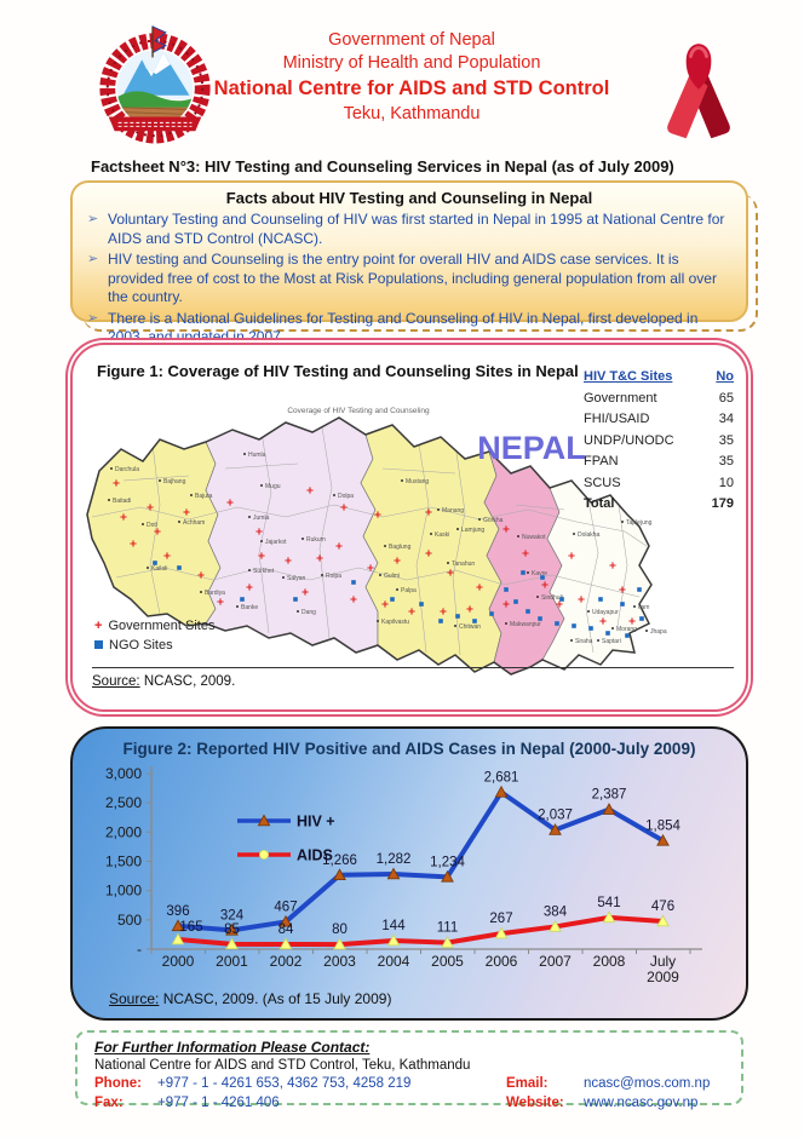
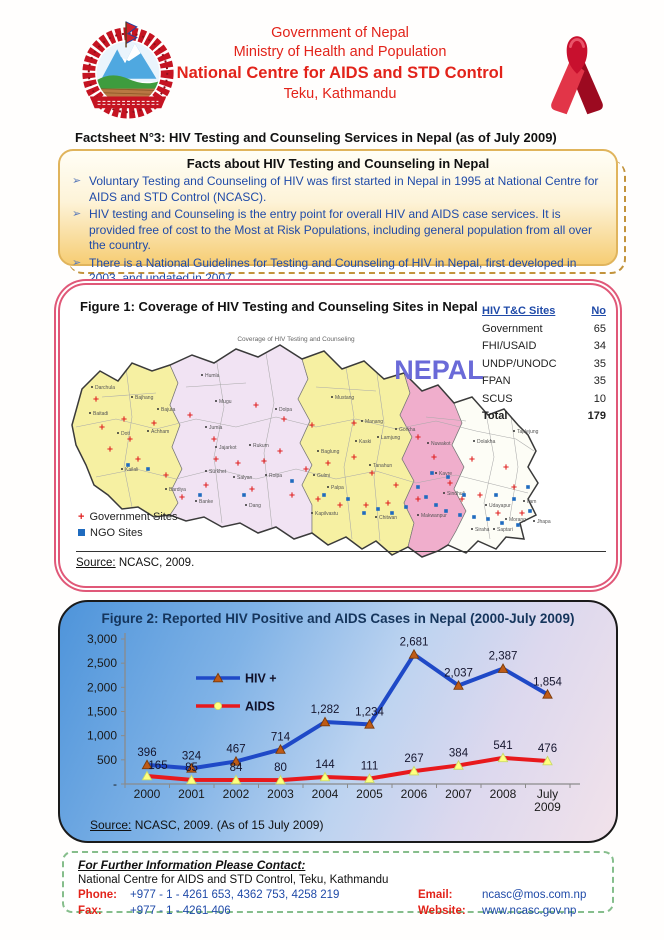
HIV +/2003: 1,266 -> 714
